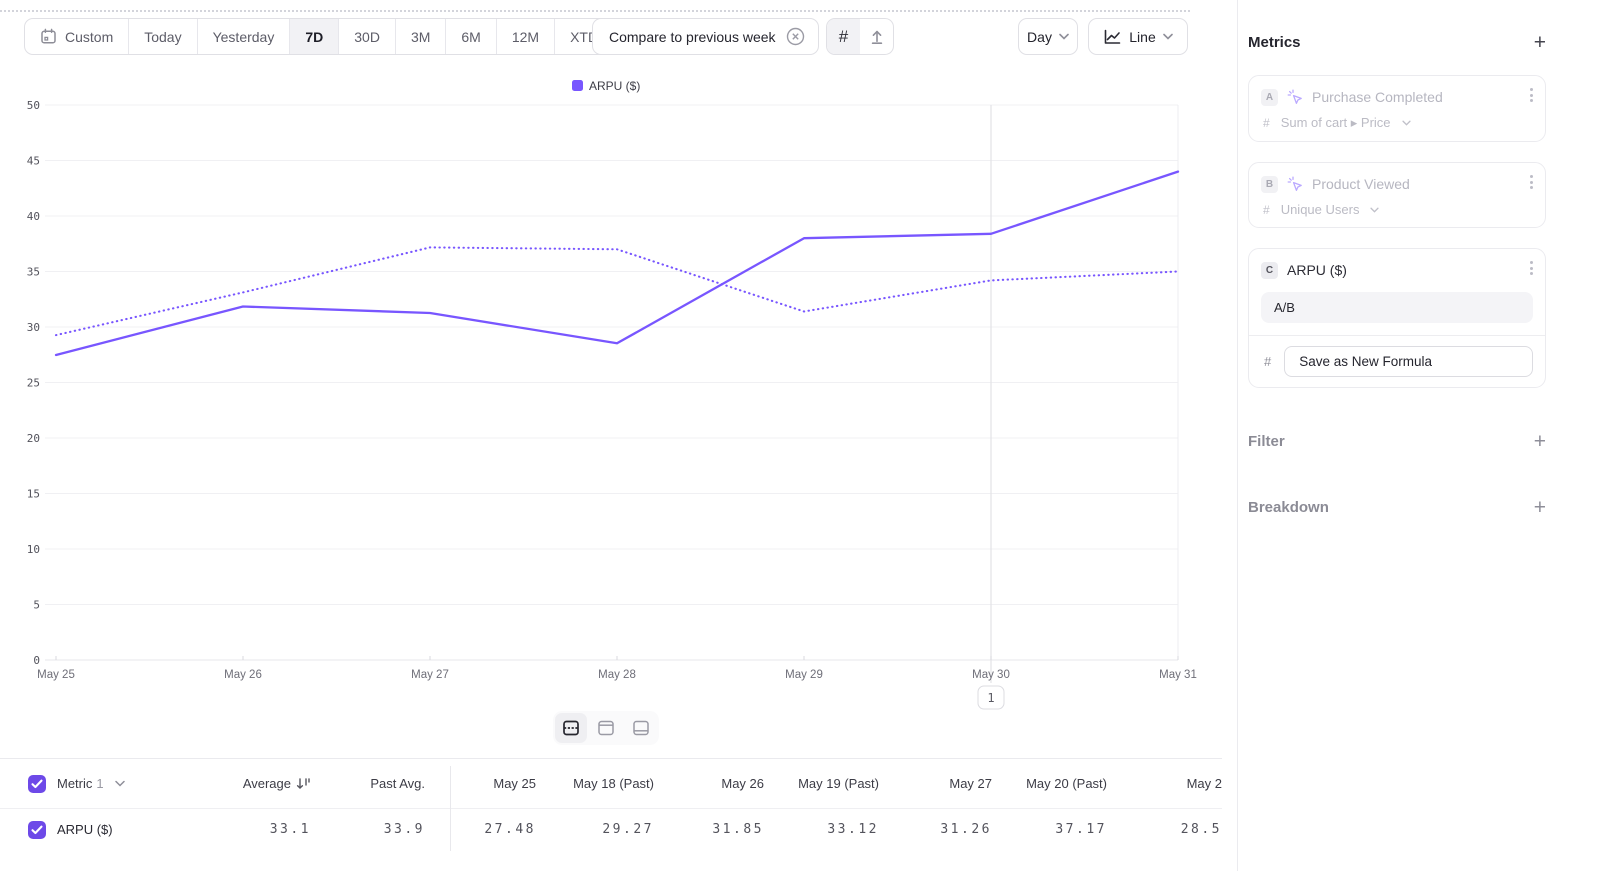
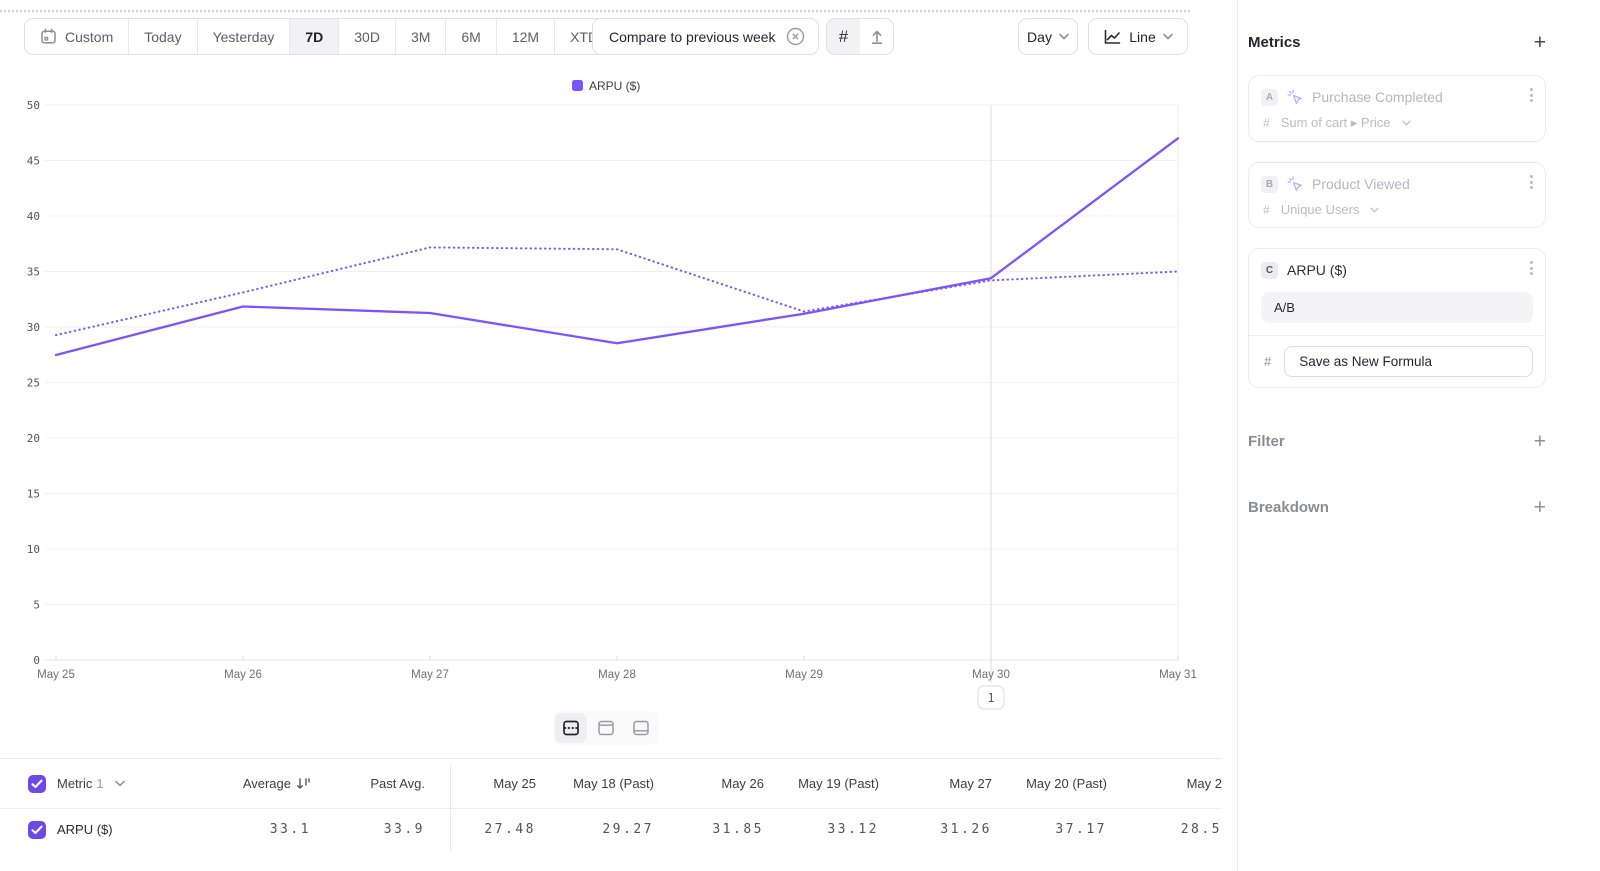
ARPU ($)/May 29: 38.0 -> 31.2
ARPU ($)/May 30: 38.4 -> 34.4
ARPU ($)/May 31: 44.0 -> 47.0
